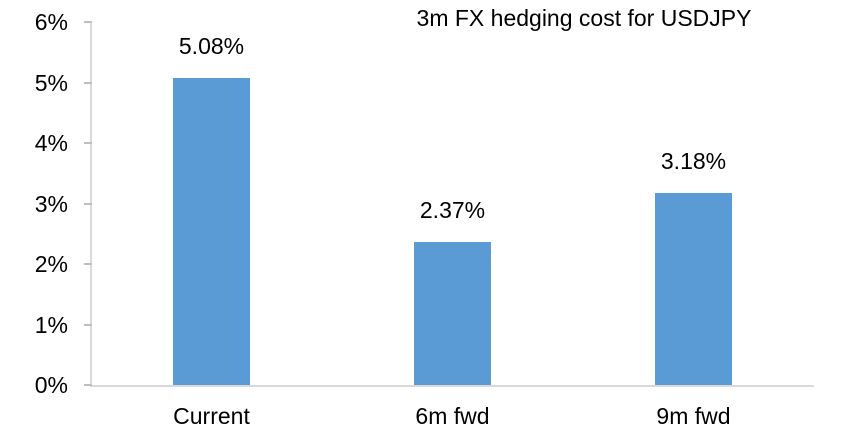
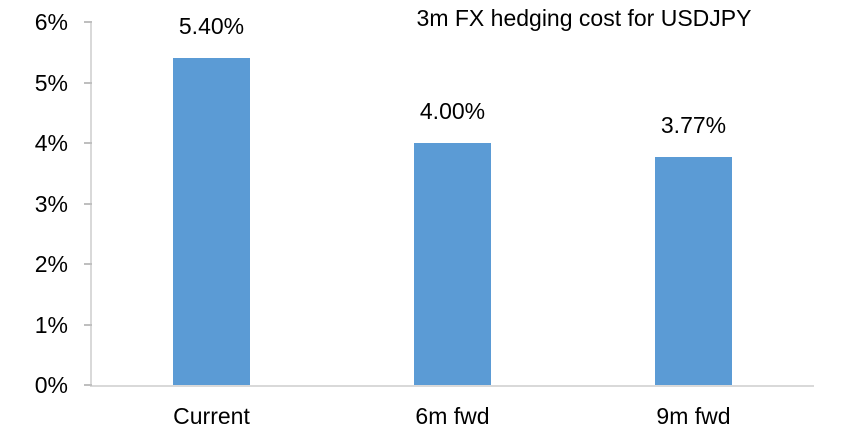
Current: 5.08% -> 5.40%
6m fwd: 2.37% -> 4.00%
9m fwd: 3.18% -> 3.77%
